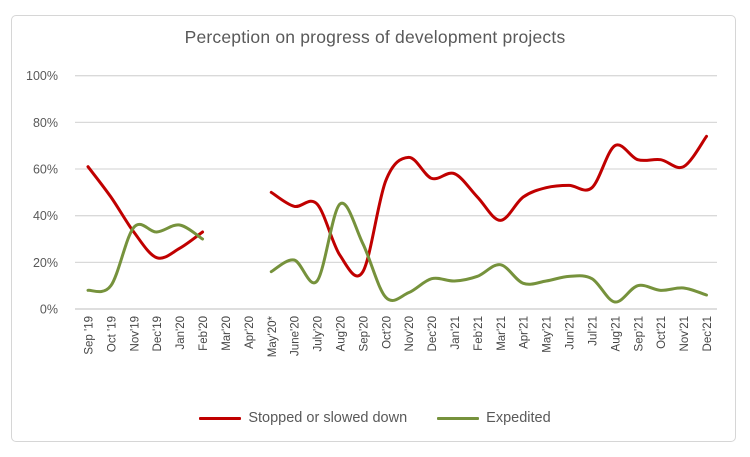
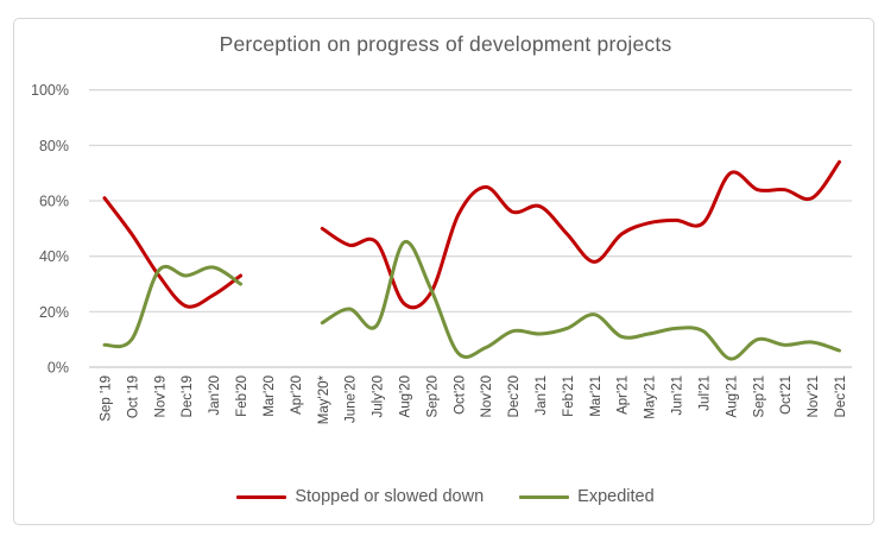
Expedited/July'20: 12% -> 15%
Stopped or slowed down/Sep'20: 16% -> 27%
